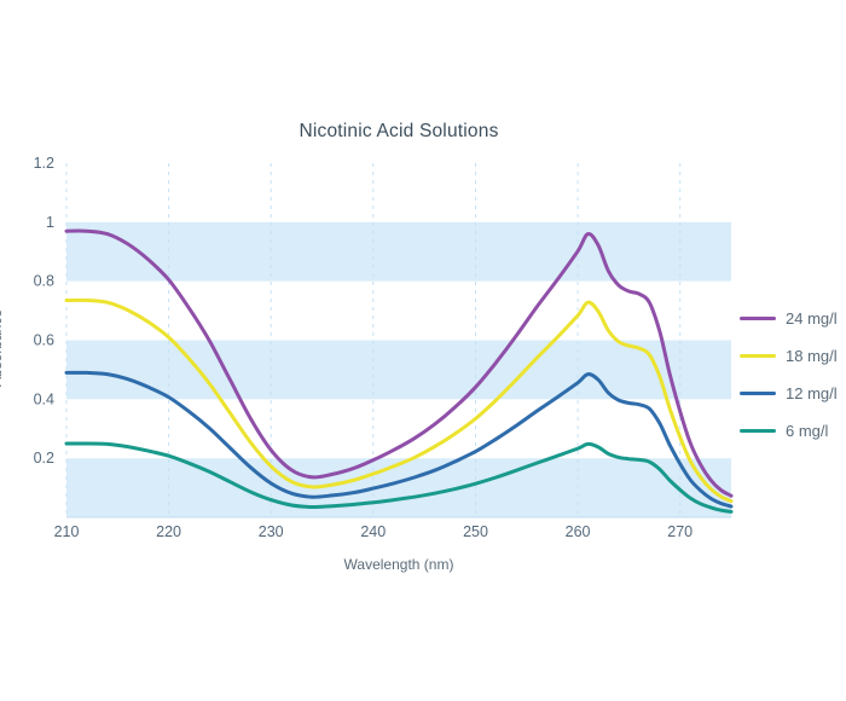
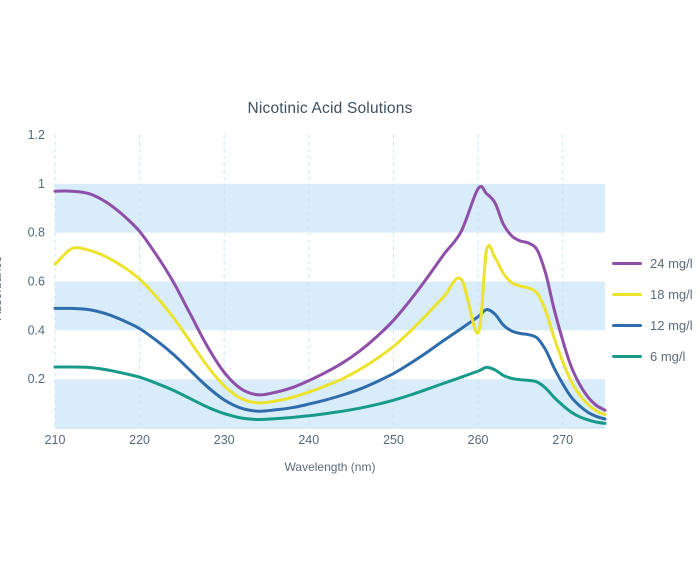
18 mg/l/210: 0.73 -> 0.67
24 mg/l/260: 0.90 -> 0.98
18 mg/l/260: 0.68 -> 0.39
